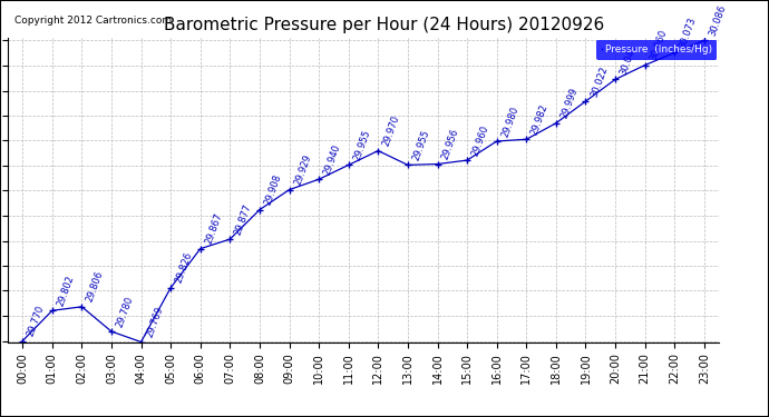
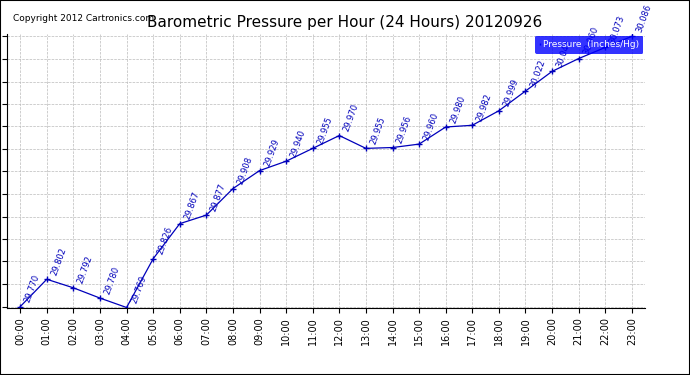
02:00: 29.806 -> 29.792
